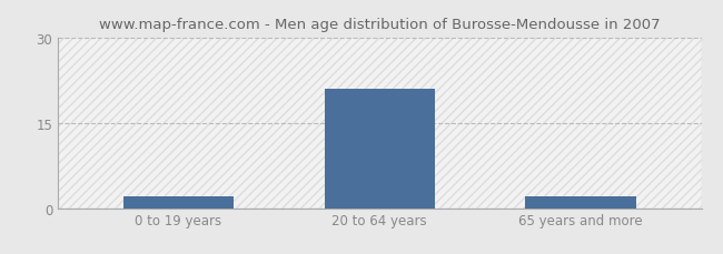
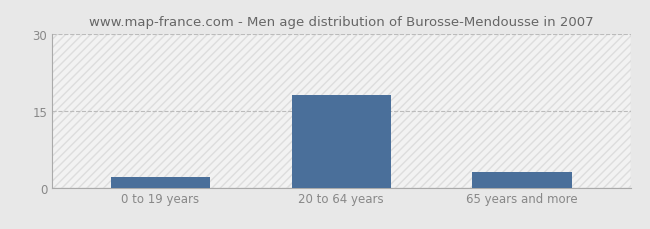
20 to 64 years: 21 -> 18
65 years and more: 2 -> 3
